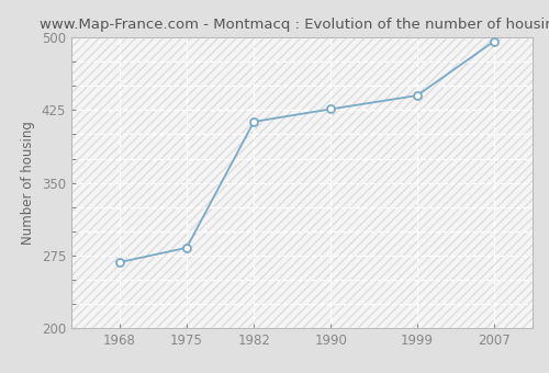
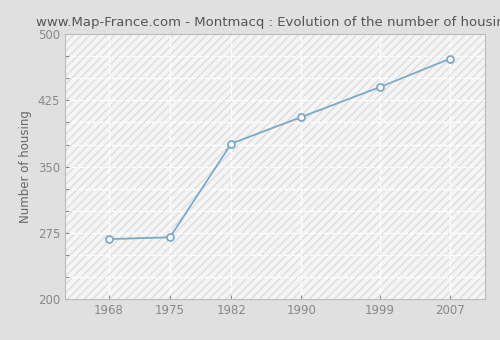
1975: 283 -> 270
1982: 413 -> 376
1990: 426 -> 406
2007: 496 -> 472
